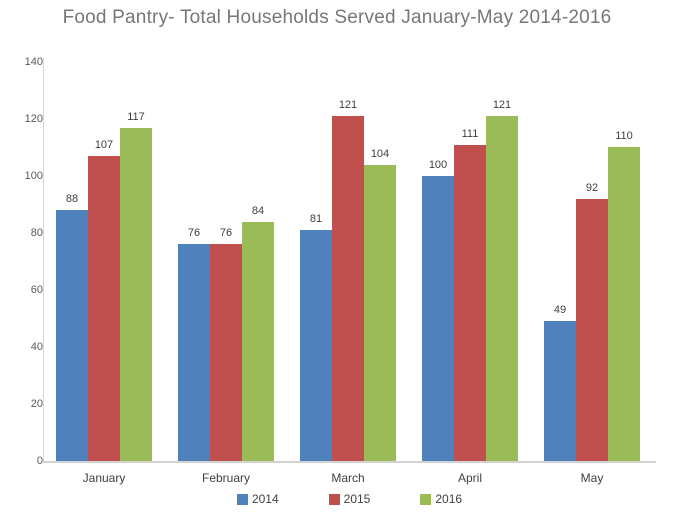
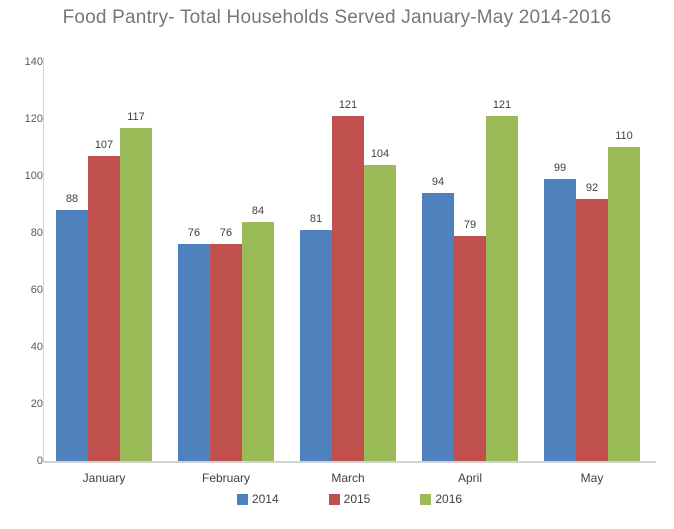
2014/April: 100 -> 94
2015/April: 111 -> 79
2014/May: 49 -> 99
